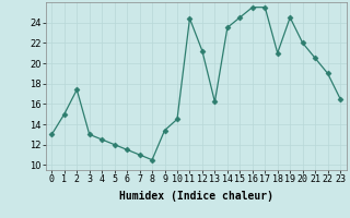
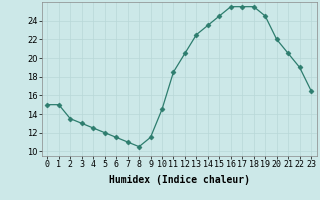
0: 13.0 -> 15.0
2: 17.4 -> 13.5
9: 13.4 -> 11.5
11: 24.4 -> 18.5
12: 21.2 -> 20.5
13: 16.2 -> 22.5
18: 21.0 -> 25.5
